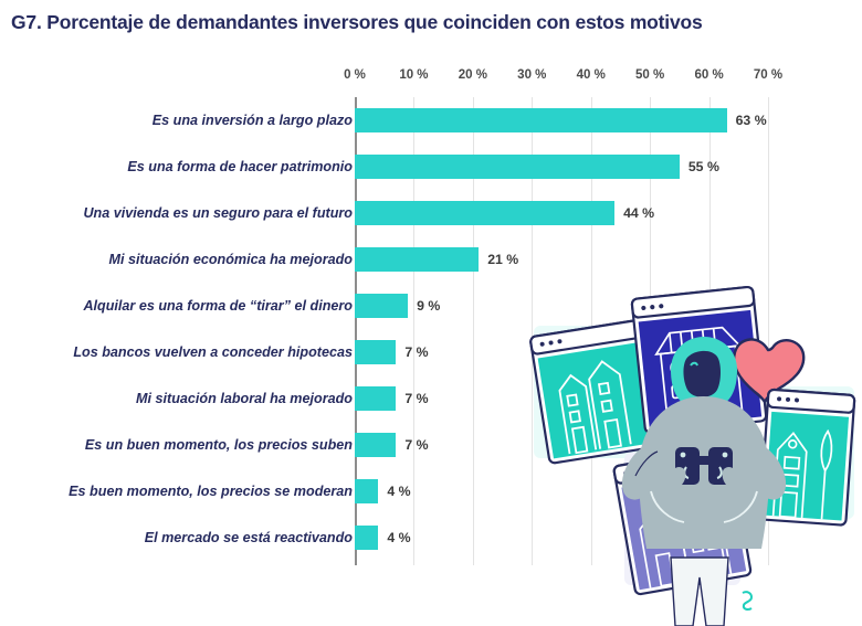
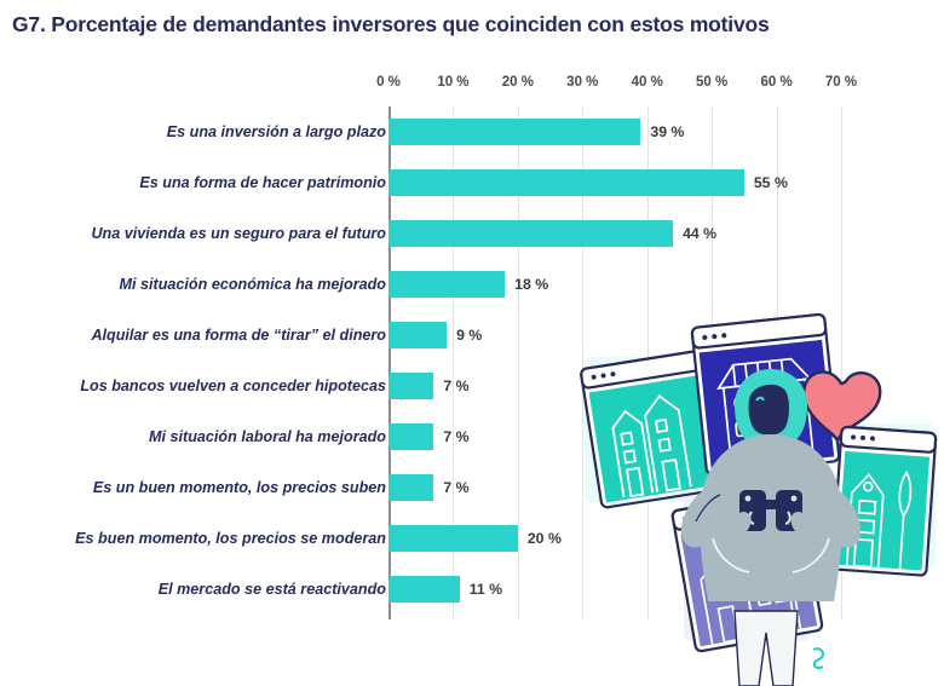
Es una inversión a largo plazo: 63 -> 39
Mi situación económica ha mejorado: 21 -> 18
Es buen momento, los precios se moderan: 4 -> 20
El mercado se está reactivando: 4 -> 11
